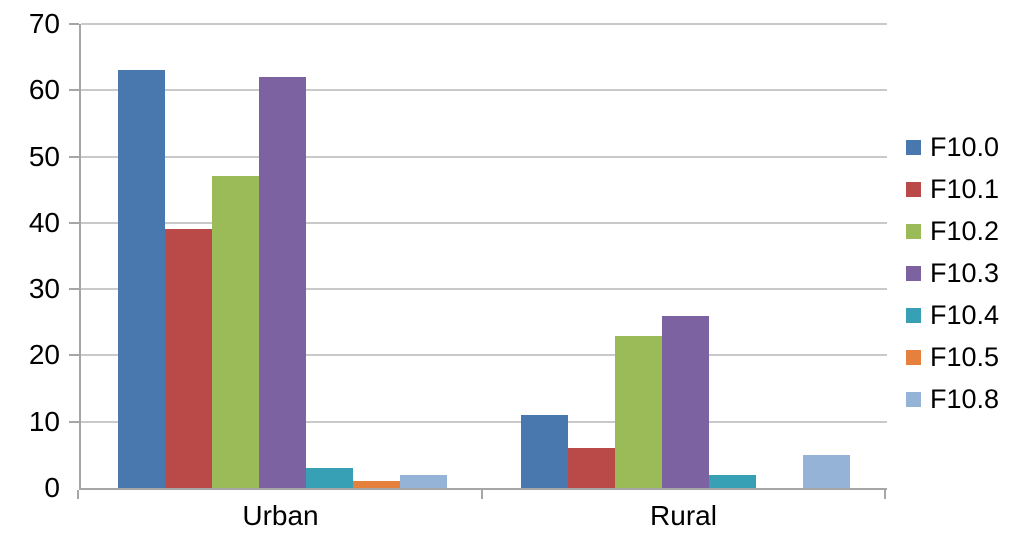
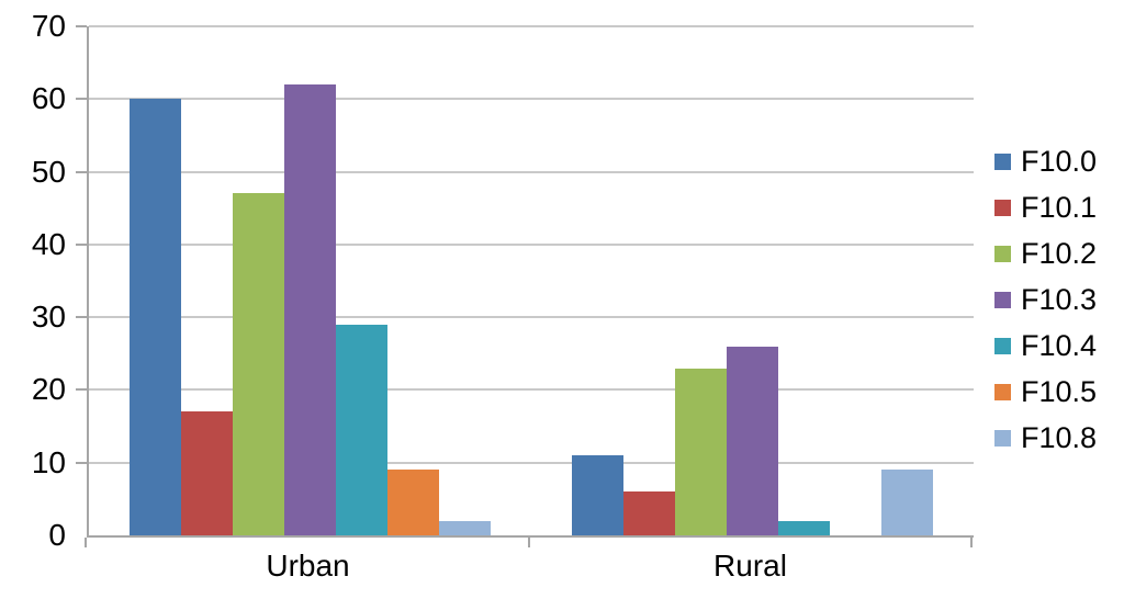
F10.0/Urban: 63 -> 60
F10.1/Urban: 39 -> 17
F10.4/Urban: 3 -> 29
F10.5/Urban: 1 -> 9
F10.8/Rural: 5 -> 9
